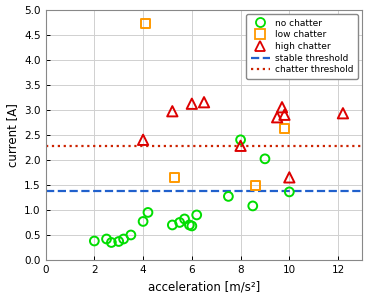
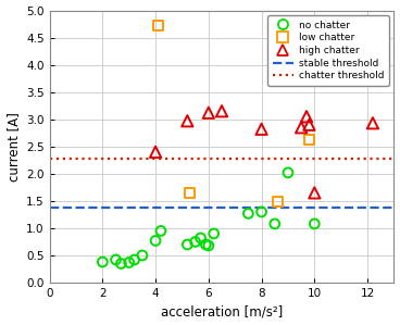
no chatter/8: 2.40 -> 1.30
high chatter/8: 2.28 -> 2.82
no chatter/10: 1.36 -> 1.08
